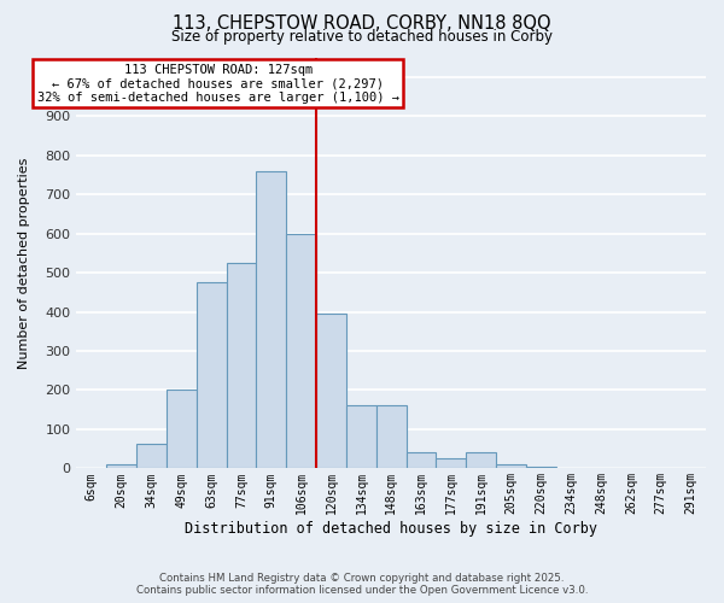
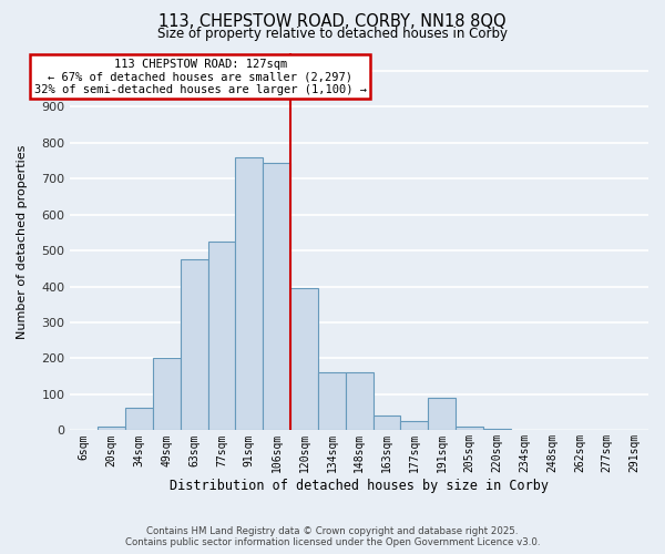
106sqm: 600 -> 745
191sqm: 42 -> 90
